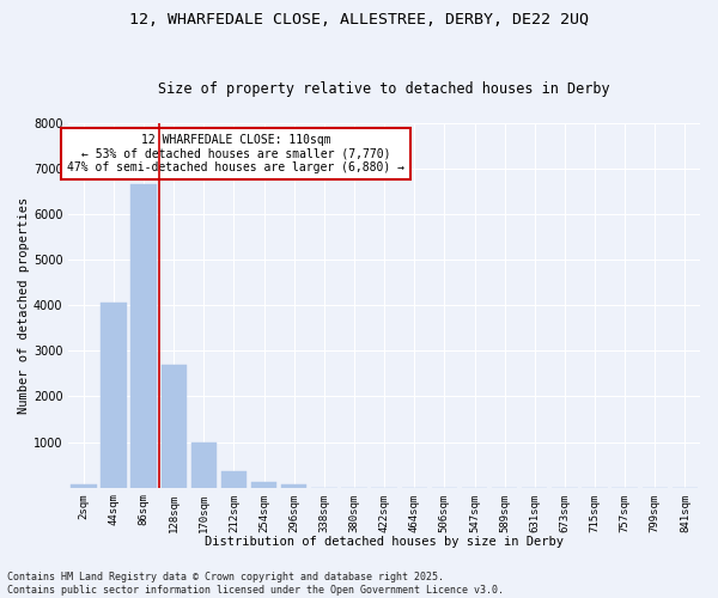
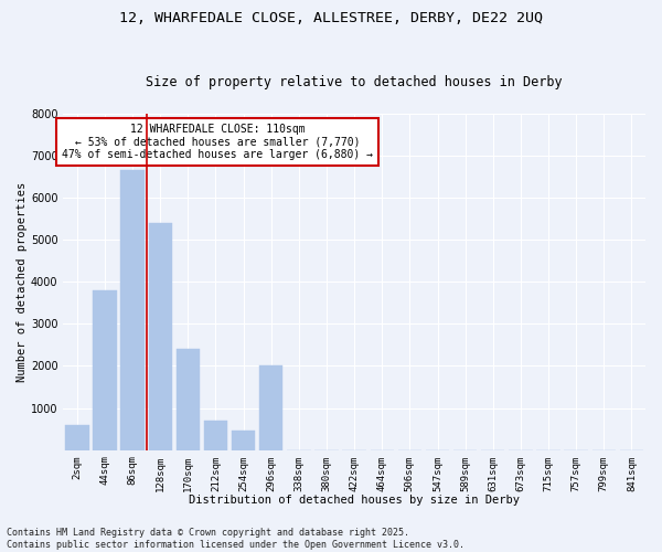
2sqm: 70 -> 600
44sqm: 4050 -> 3800
128sqm: 2700 -> 5400
170sqm: 990 -> 2400
212sqm: 350 -> 700
254sqm: 120 -> 450
296sqm: 70 -> 2000
